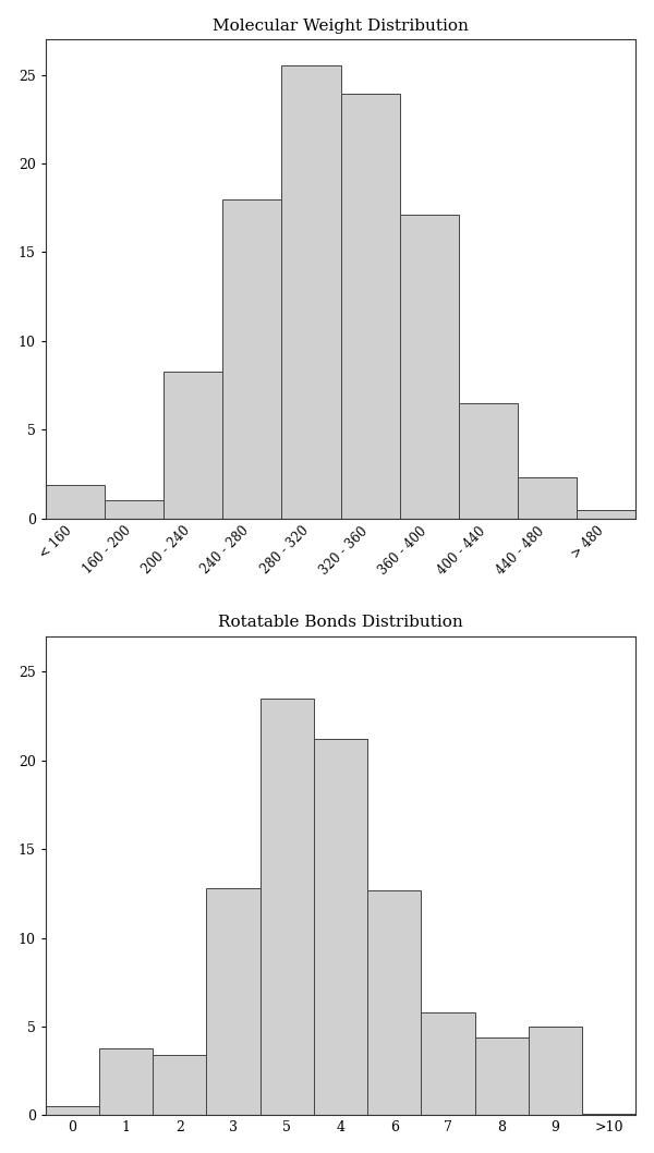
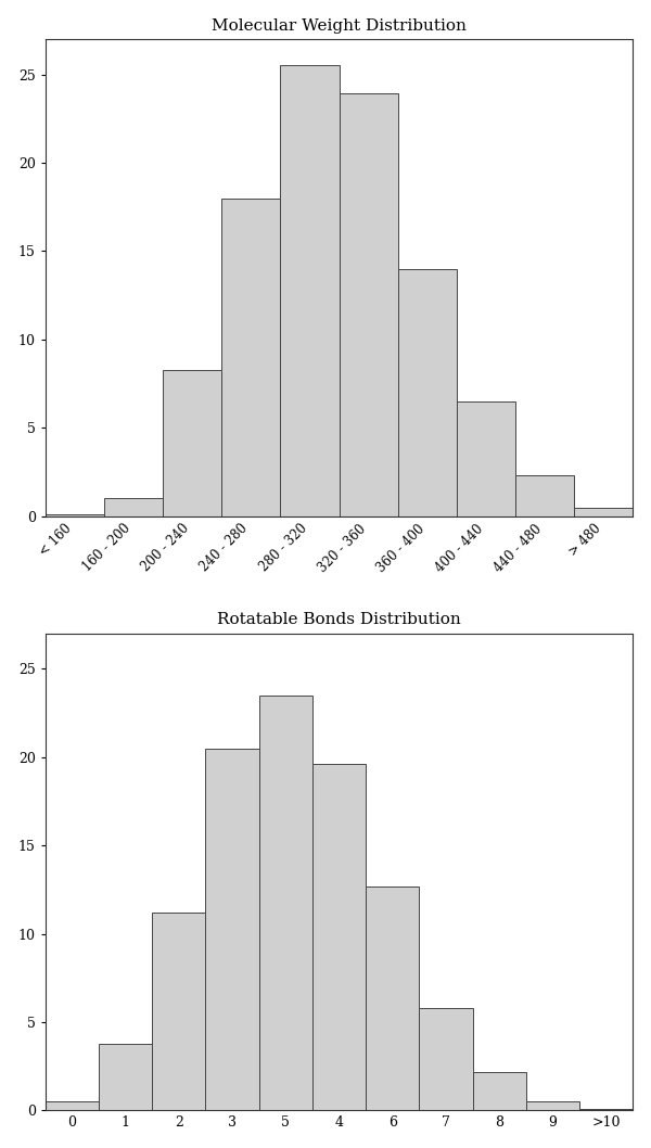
Molecular Weight Distribution/< 160: 1.9 -> 0.1
Molecular Weight Distribution/360 - 400: 17.1 -> 14.0
Rotatable Bonds Distribution/2: 3.4 -> 11.2
Rotatable Bonds Distribution/3: 12.8 -> 20.5
Rotatable Bonds Distribution/4: 21.2 -> 19.6
Rotatable Bonds Distribution/8: 4.4 -> 2.2
Rotatable Bonds Distribution/9: 5.0 -> 0.5
